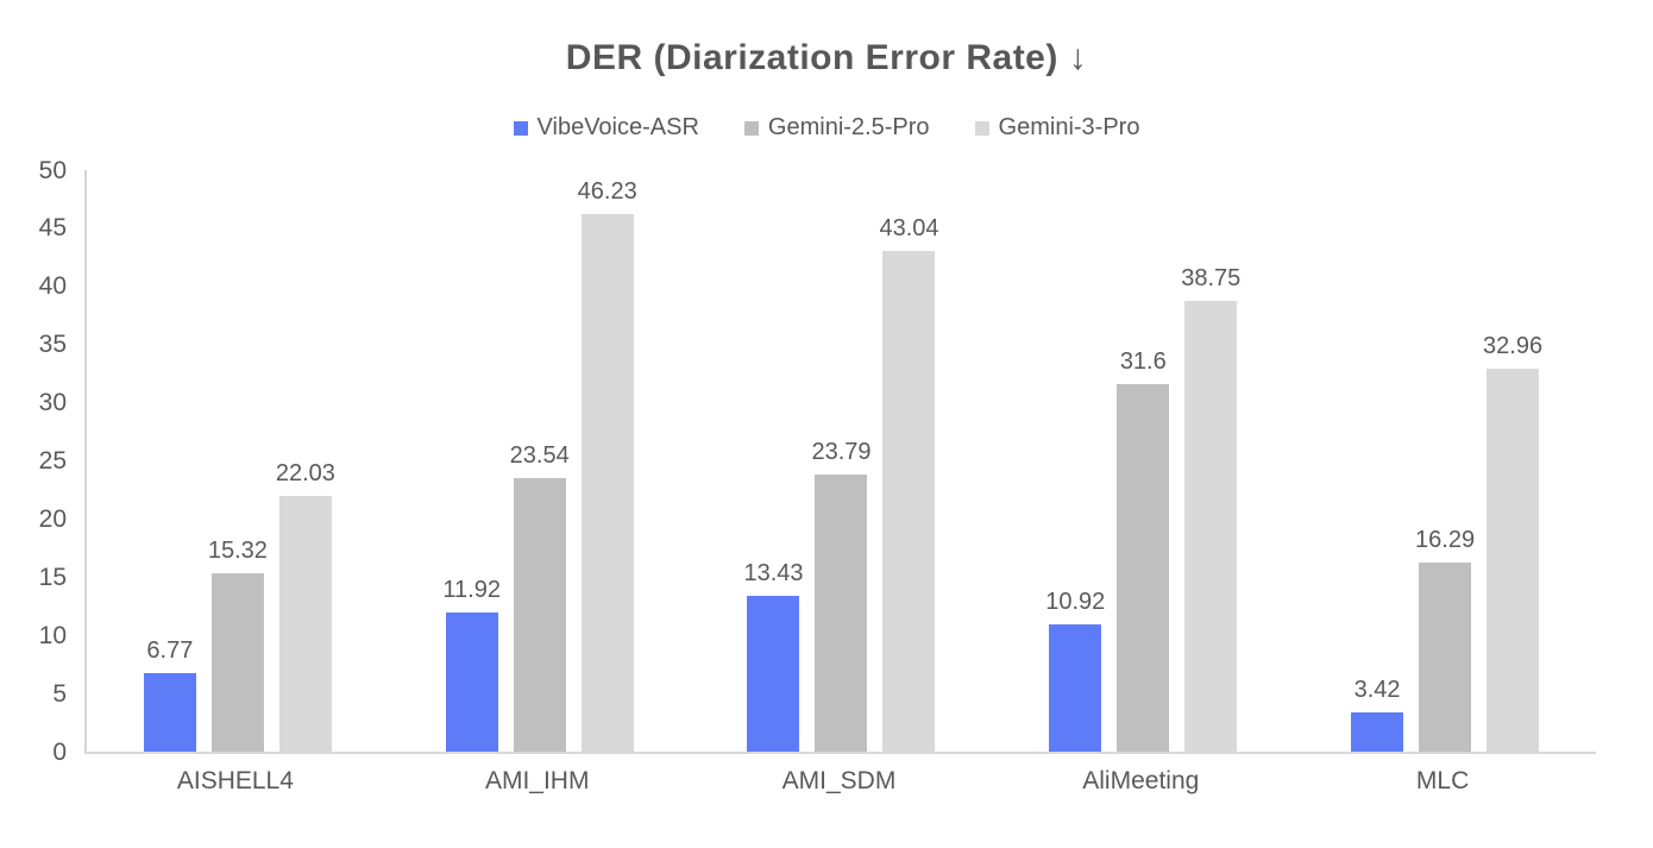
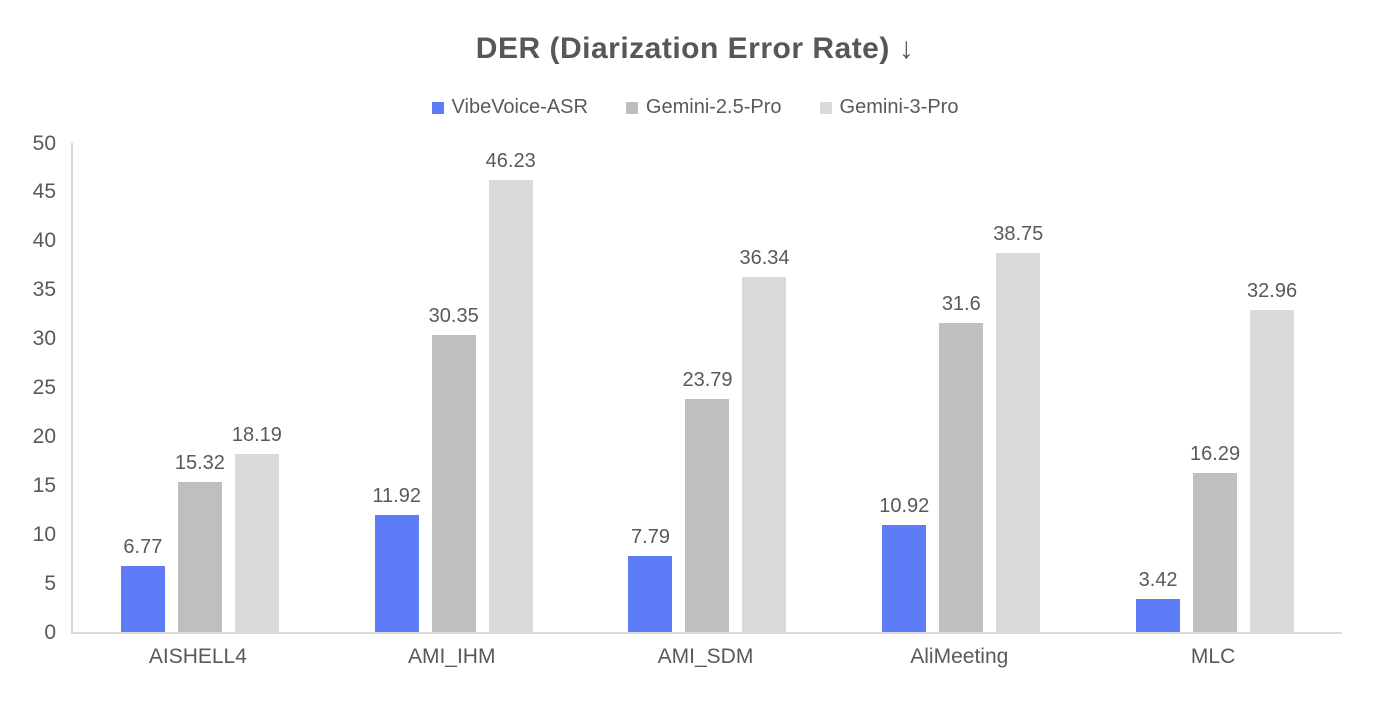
Gemini-3-Pro/AISHELL4: 22.03 -> 18.19
Gemini-2.5-Pro/AMI_IHM: 23.54 -> 30.35
VibeVoice-ASR/AMI_SDM: 13.43 -> 7.79
Gemini-3-Pro/AMI_SDM: 43.04 -> 36.34
